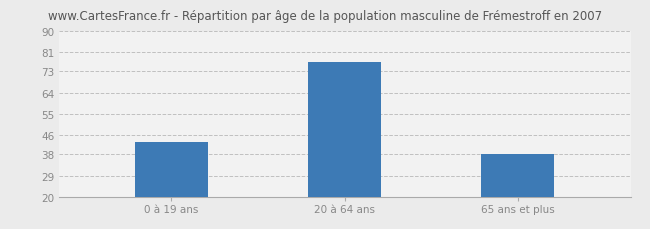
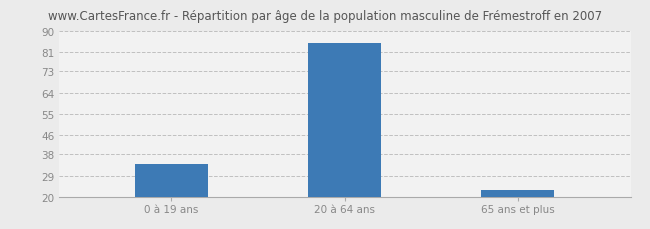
0 à 19 ans: 43 -> 34
20 à 64 ans: 77 -> 85
65 ans et plus: 38 -> 23
